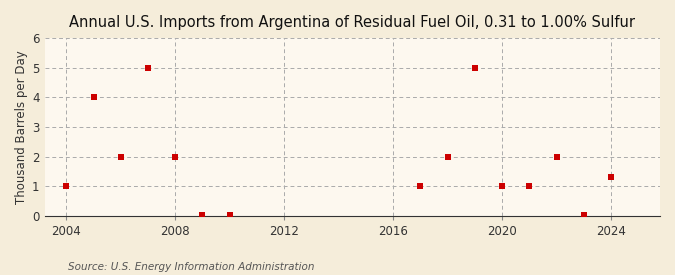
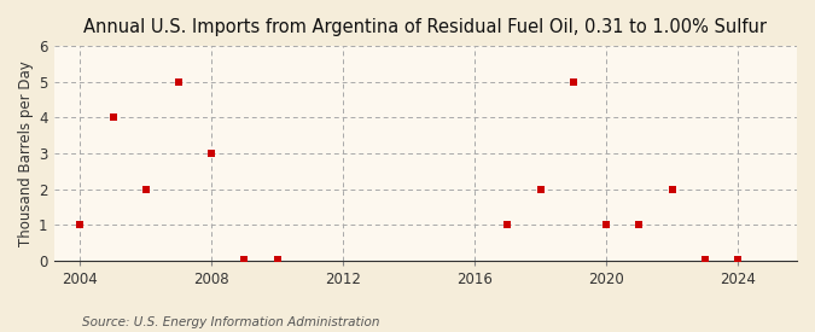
2008: 2.00 -> 3.00
2024: 1.30 -> 0.04
